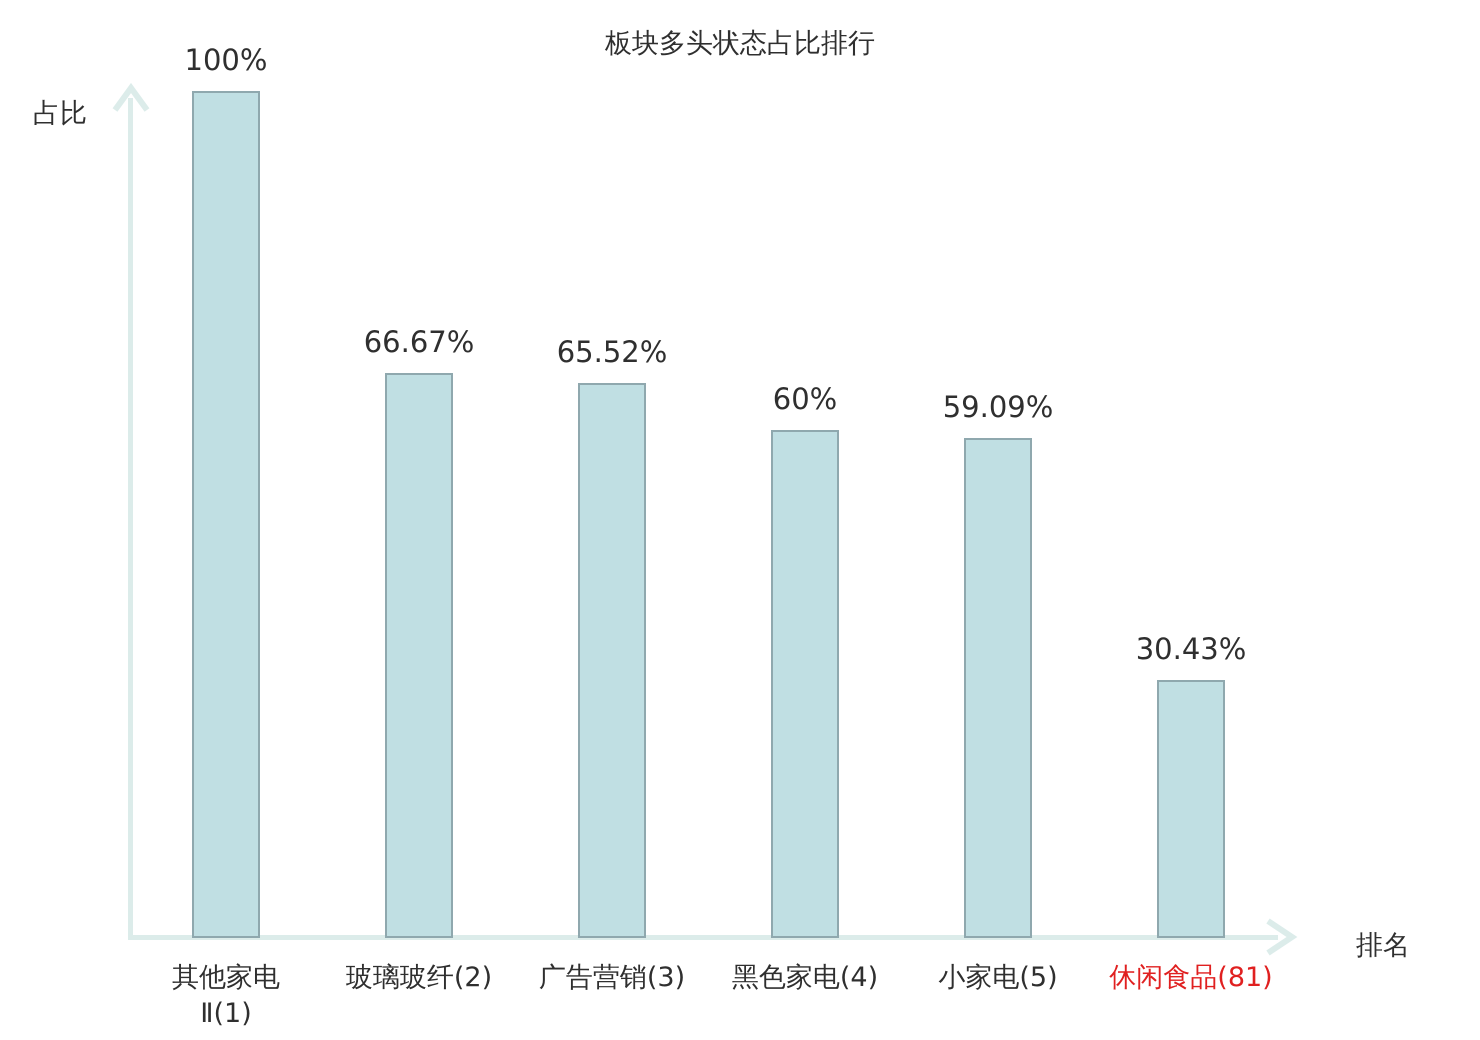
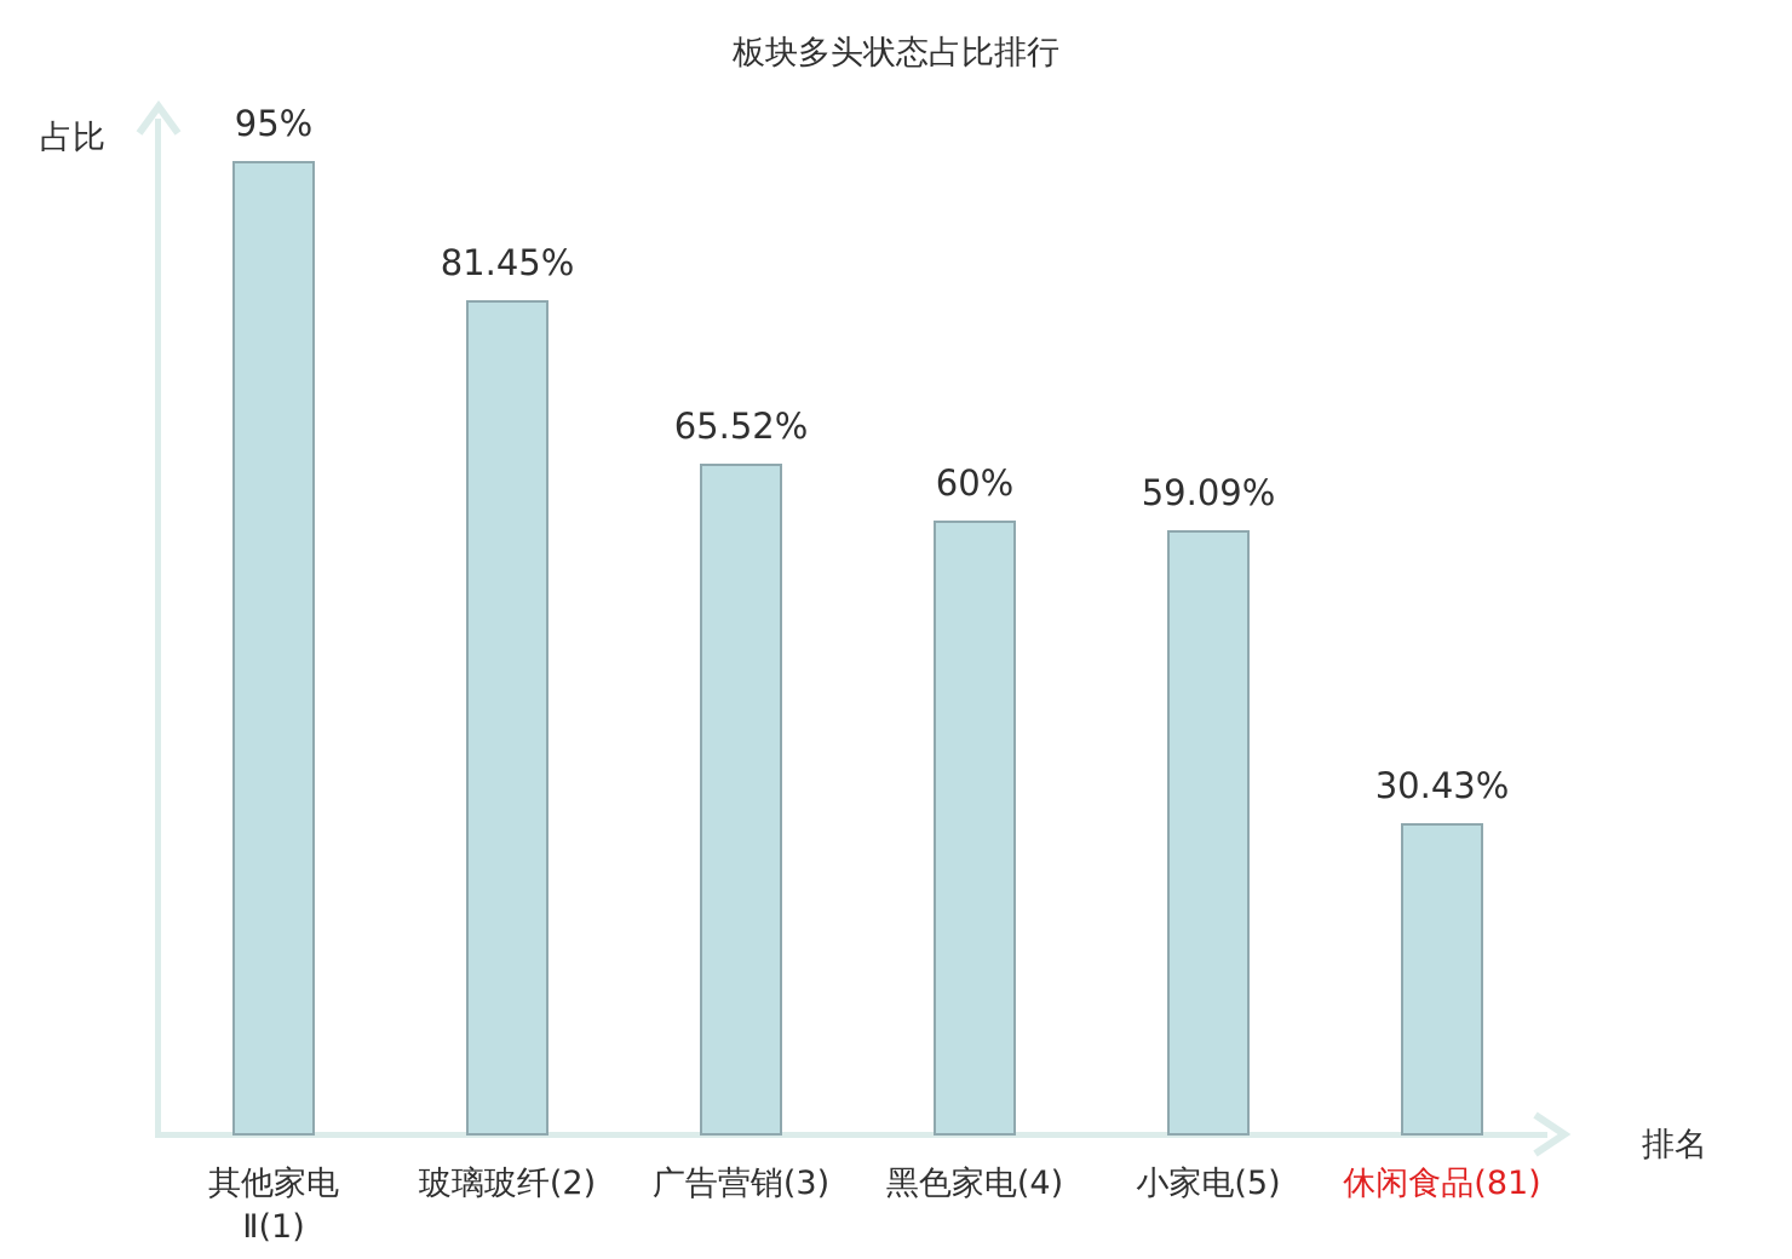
其他家电 Ⅱ(1): 100% -> 95%
玻璃玻纤(2): 66.67% -> 81.45%
